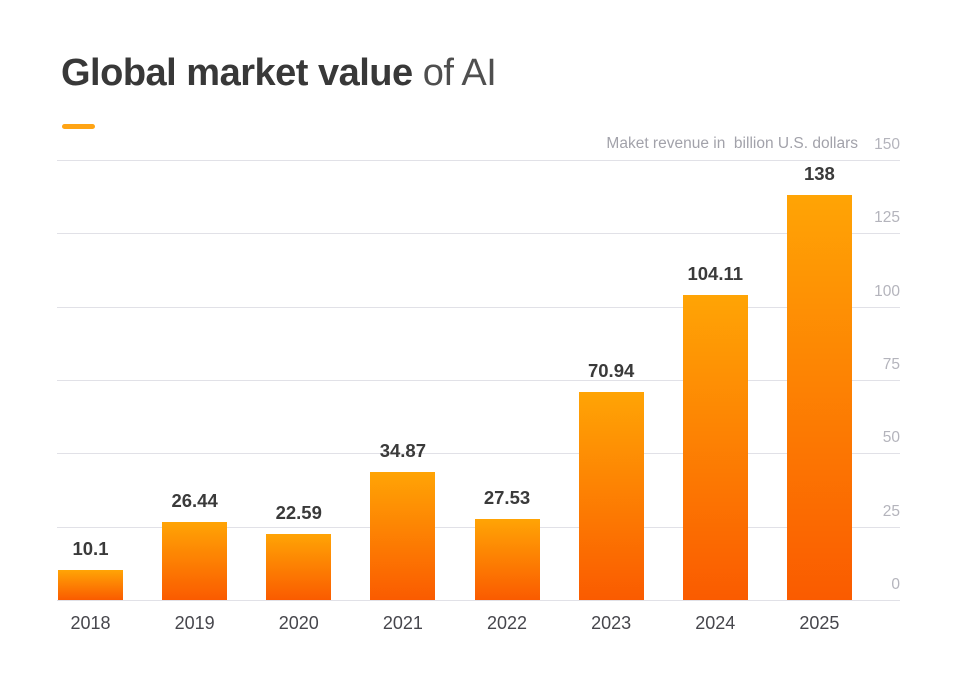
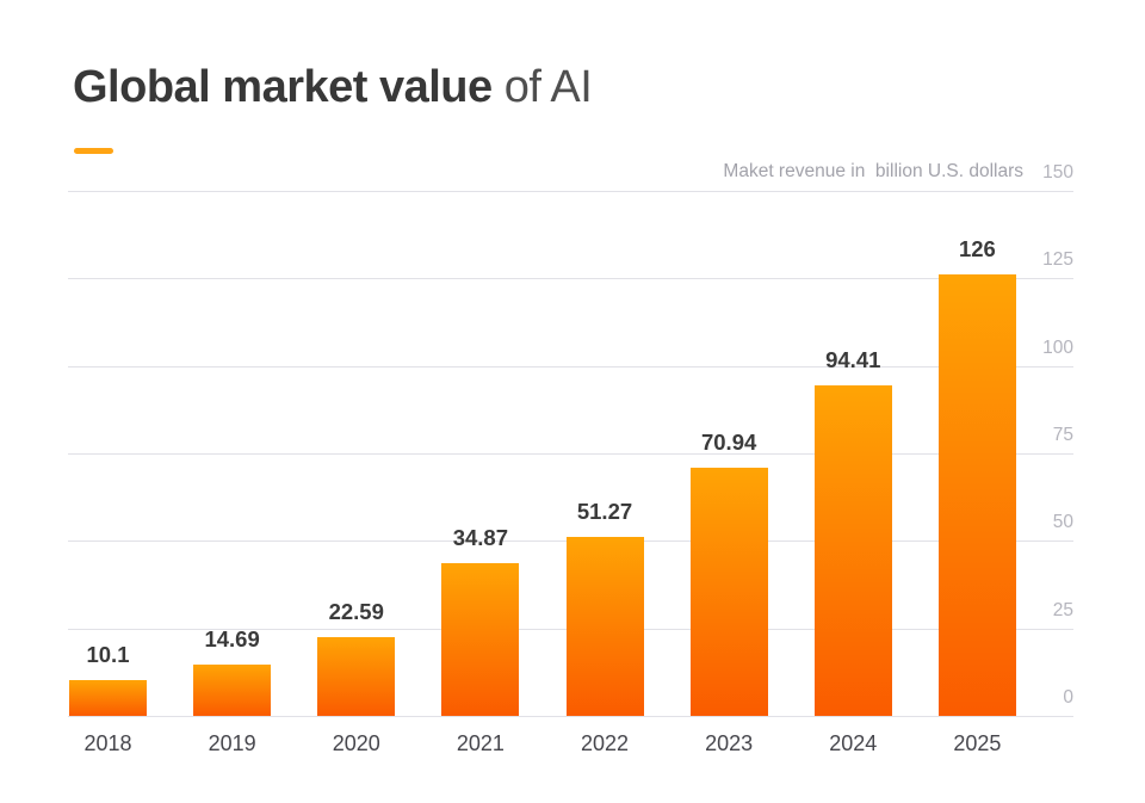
2019: 26.44 -> 14.69
2022: 27.53 -> 51.27
2024: 104.11 -> 94.41
2025: 138 -> 126
